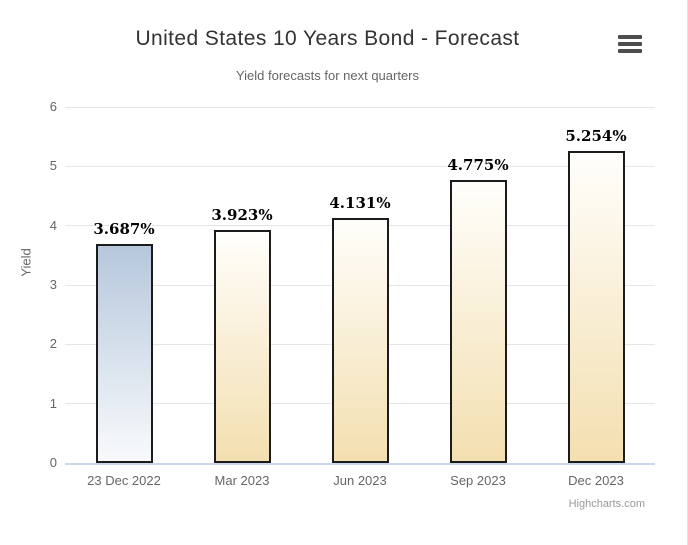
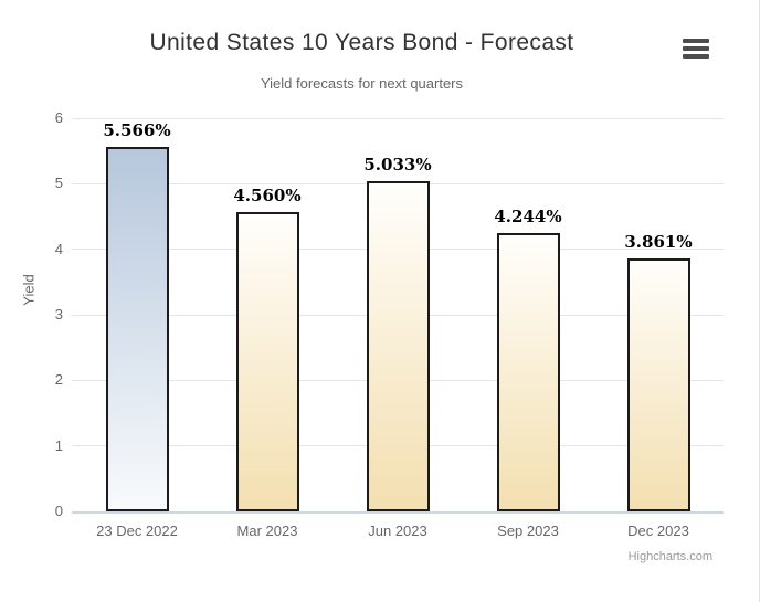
23 Dec 2022: 3.687% -> 5.566%
Mar 2023: 3.923% -> 4.560%
Jun 2023: 4.131% -> 5.033%
Sep 2023: 4.775% -> 4.244%
Dec 2023: 5.254% -> 3.861%
